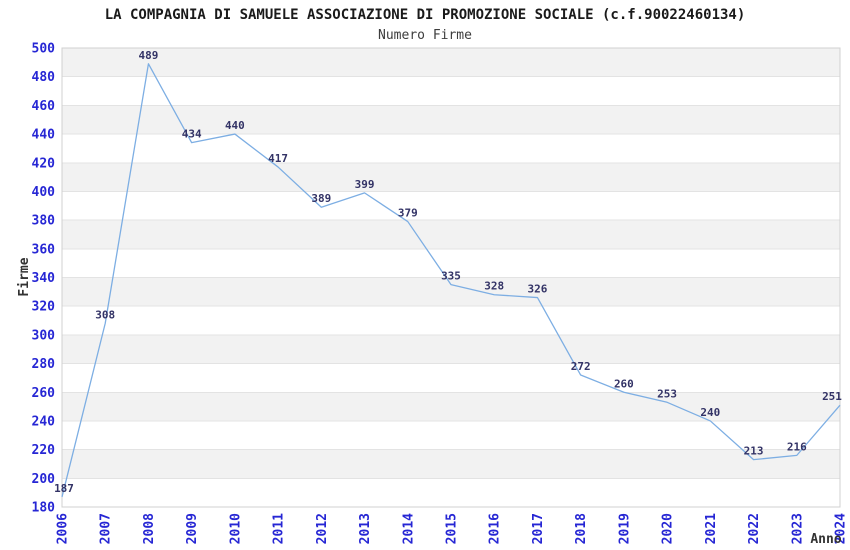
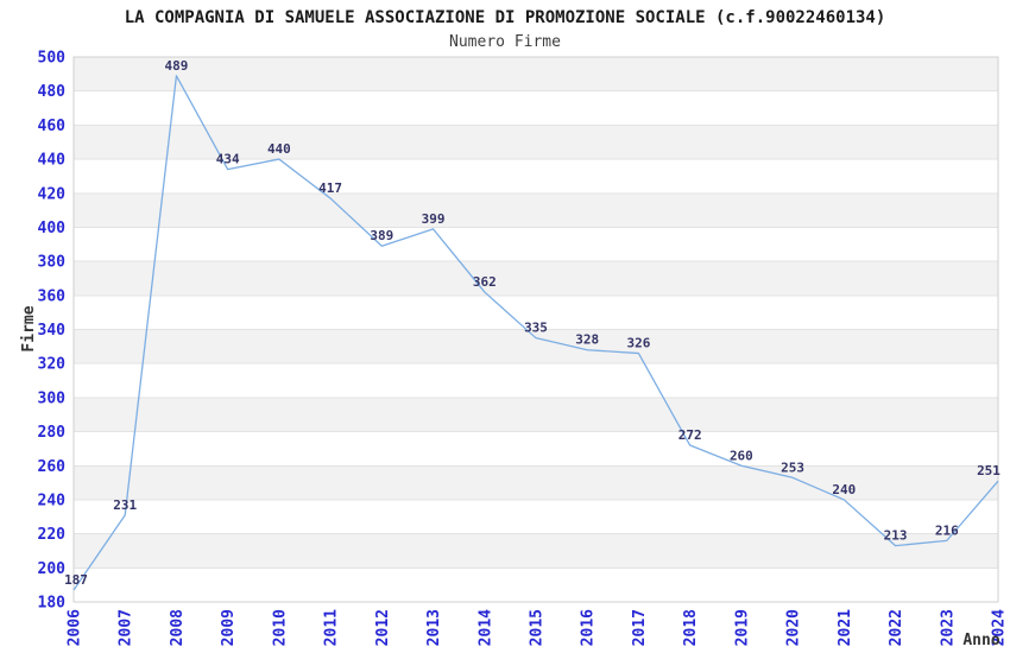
2007: 308 -> 231
2014: 379 -> 362
